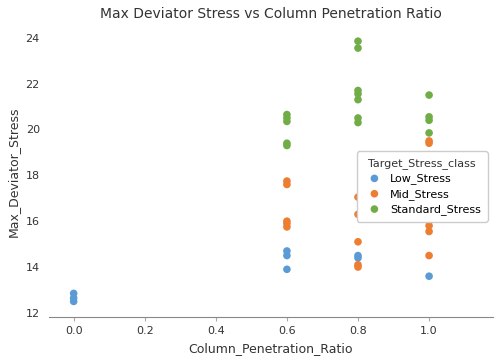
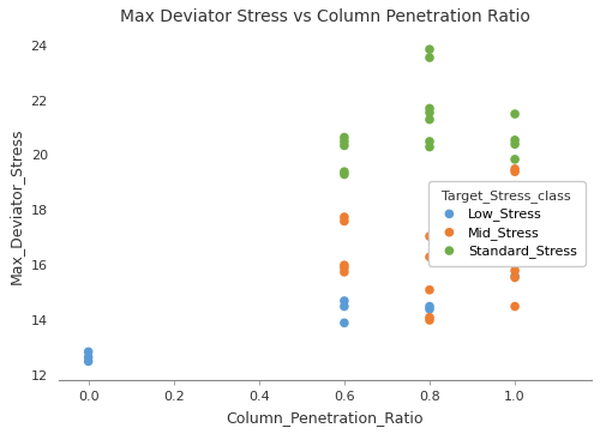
Low_Stress/1.0: 13.60 -> 15.60
